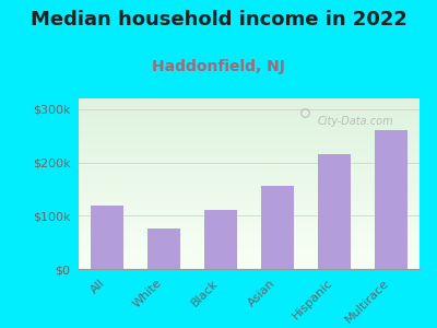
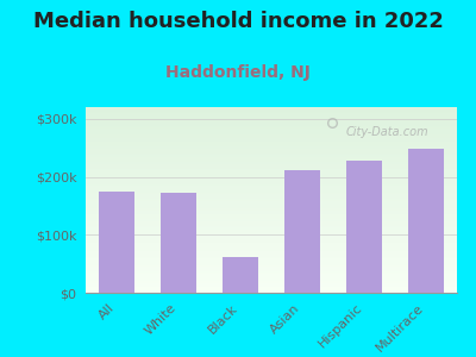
All: $120k -> $175k
White: $75k -> $172k
Black: $110k -> $62k
Asian: $155k -> $212k
Hispanic: $215k -> $228k
Multirace: $260k -> $248k
